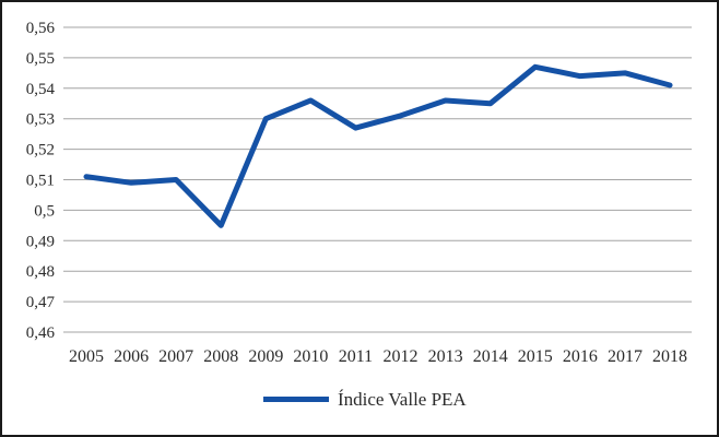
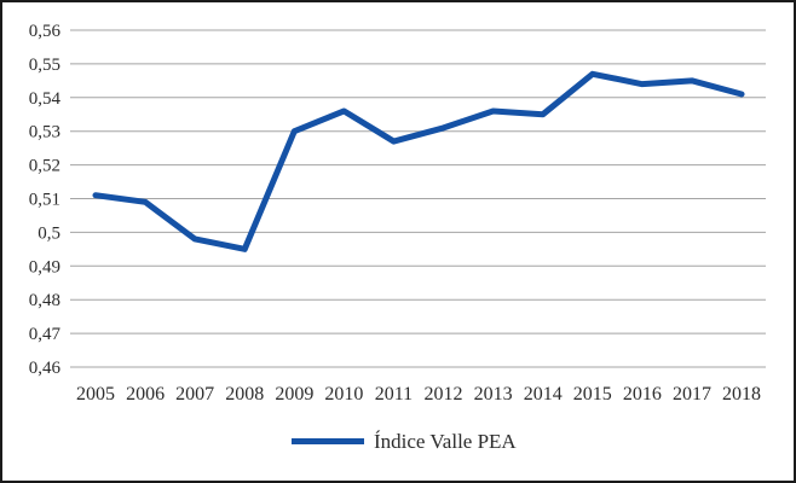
2007: 0,51 -> 0,50
